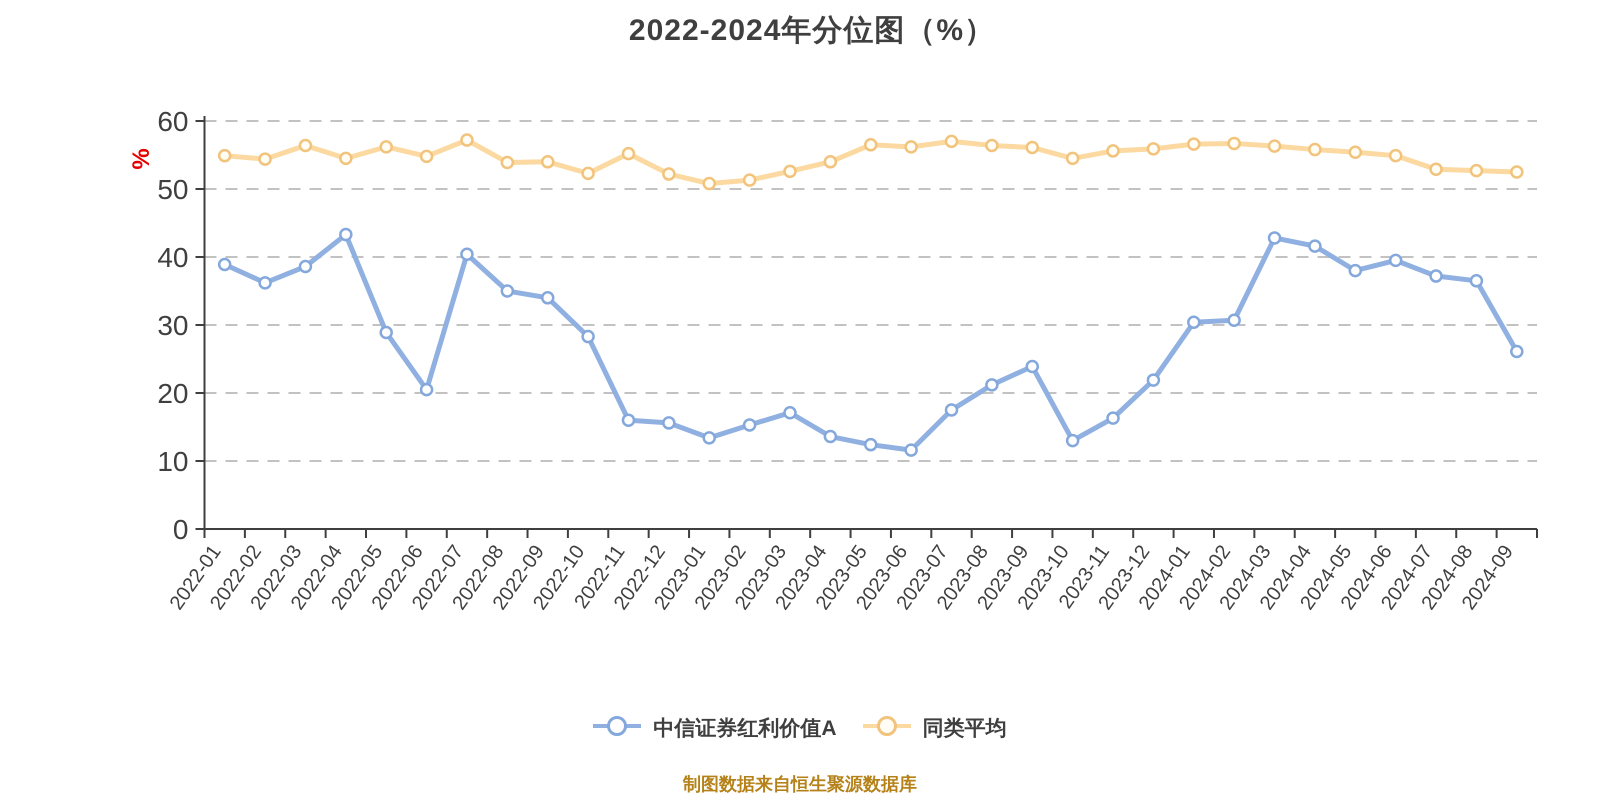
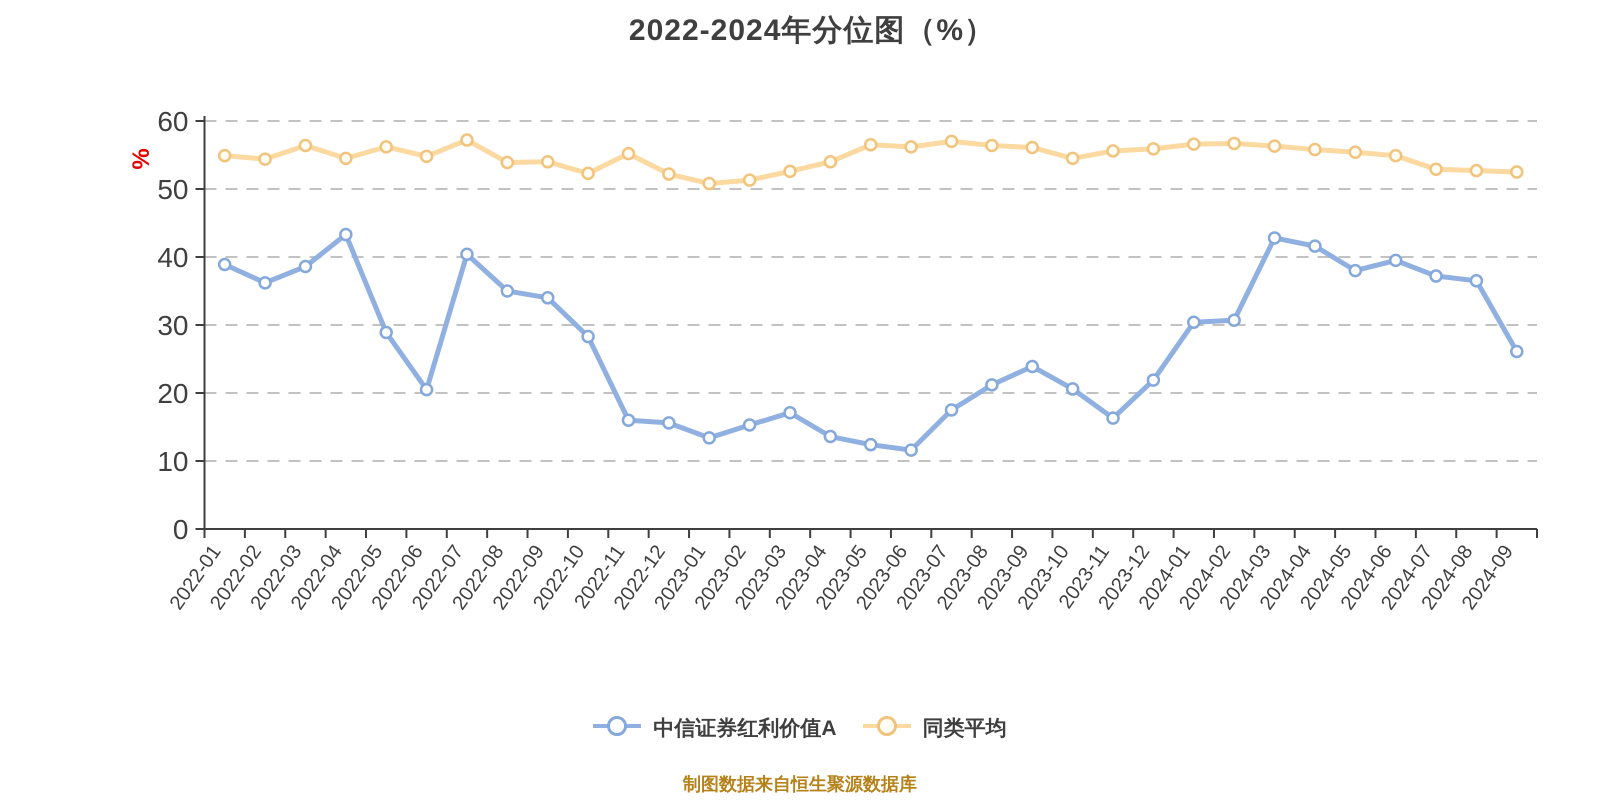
中信证券红利价值A/2023-10: 13 -> 21
